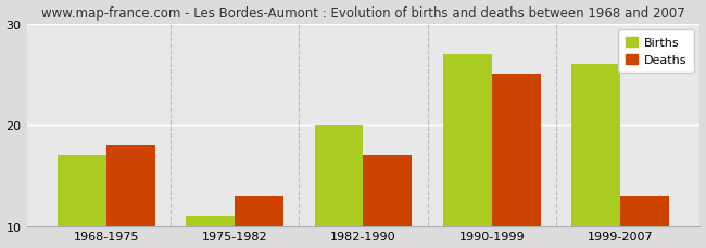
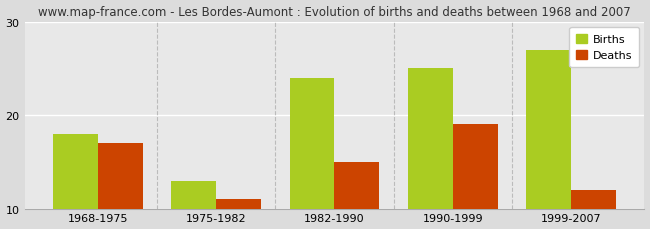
Births/1968-1975: 17 -> 18
Deaths/1968-1975: 18 -> 17
Births/1975-1982: 11 -> 13
Deaths/1975-1982: 13 -> 11
Births/1982-1990: 20 -> 24
Deaths/1982-1990: 17 -> 15
Births/1990-1999: 27 -> 25
Deaths/1990-1999: 25 -> 19
Births/1999-2007: 26 -> 27
Deaths/1999-2007: 13 -> 12
